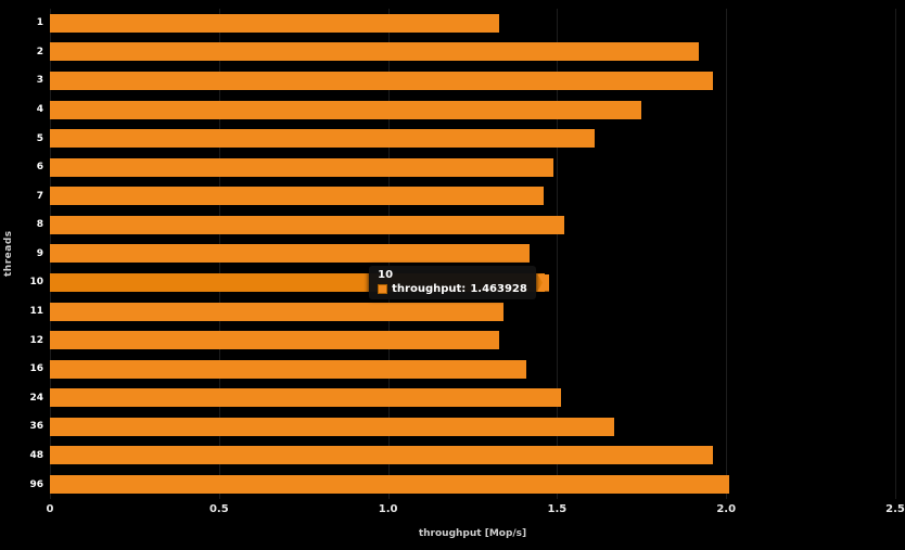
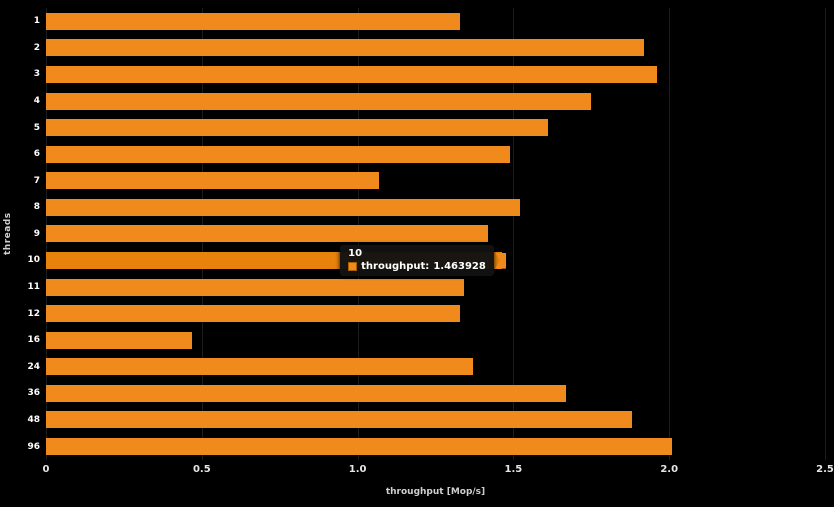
7: 1.46 -> 1.07
16: 1.41 -> 0.47
24: 1.51 -> 1.37
48: 1.96 -> 1.88
